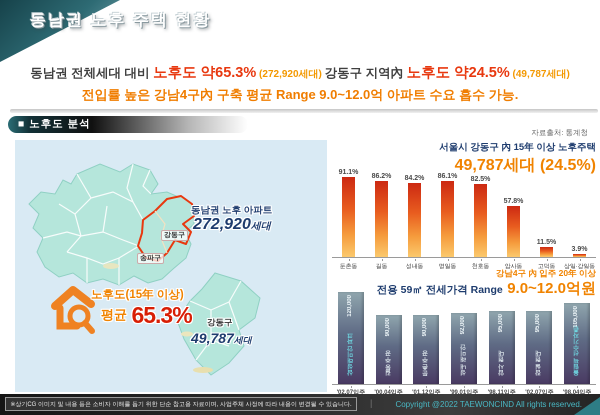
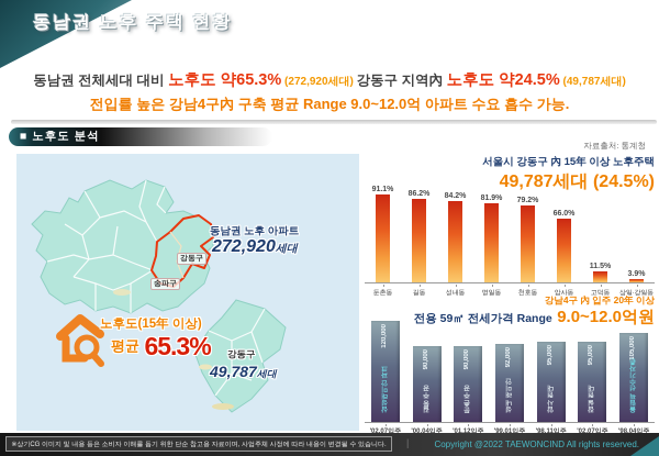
서울시 강동구 內 15年 이상 노후주택 49,787세대 (24.5%)/명일동: 86.1% -> 81.9%
서울시 강동구 內 15年 이상 노후주택 49,787세대 (24.5%)/천호동: 82.5% -> 79.2%
서울시 강동구 內 15年 이상 노후주택 49,787세대 (24.5%)/암사동: 57.8% -> 66.0%
